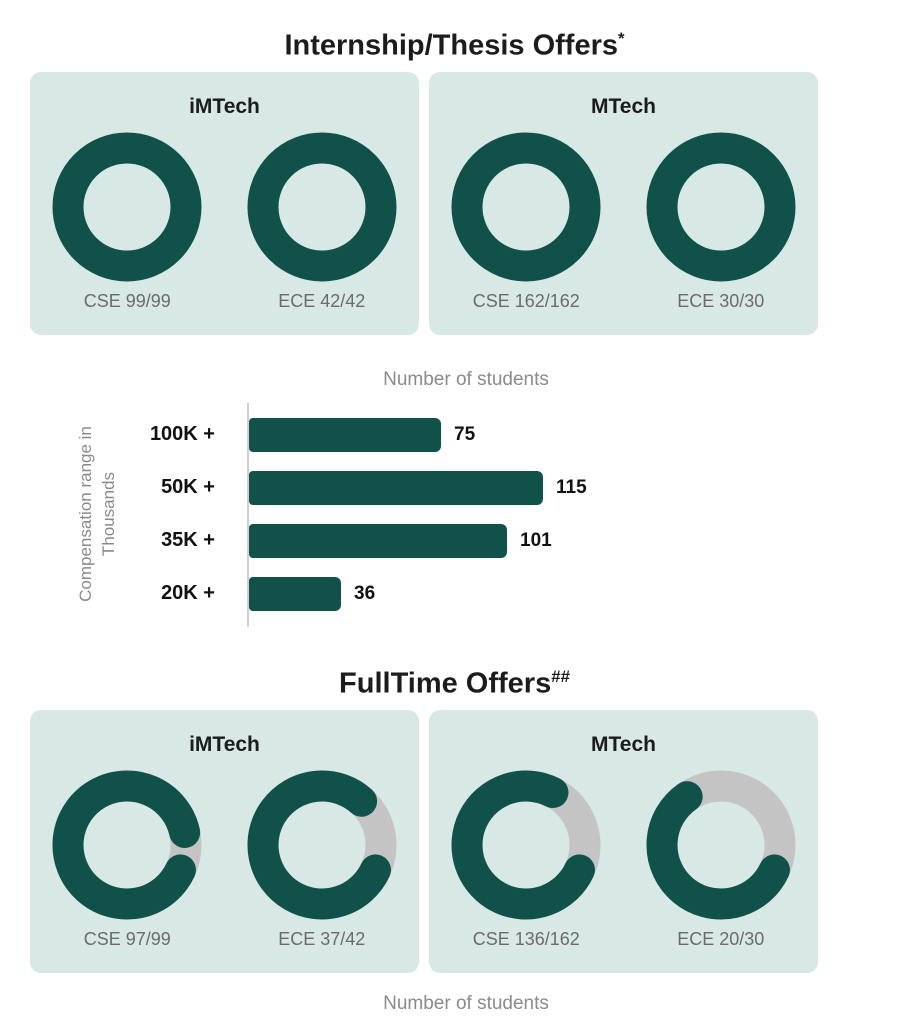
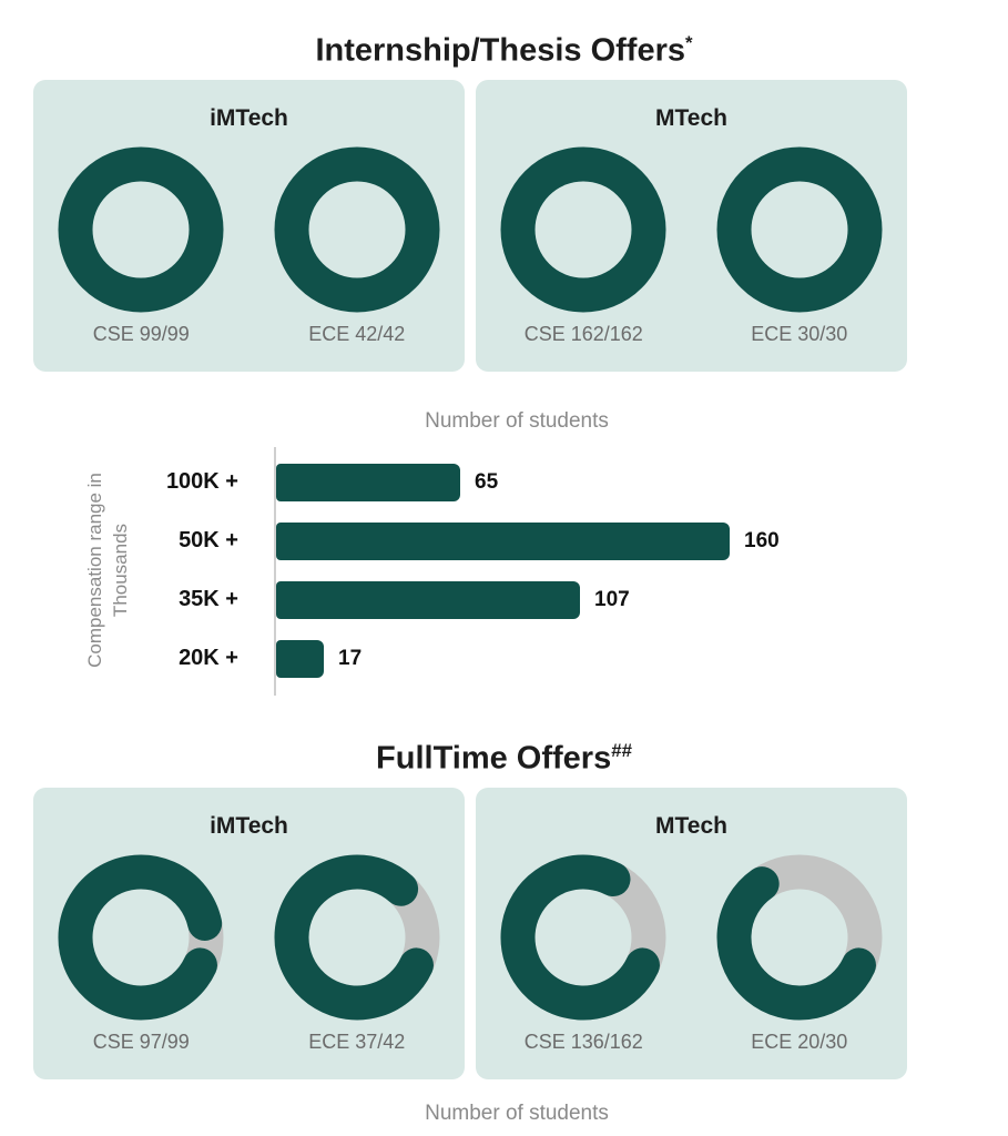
Number of students/100K +: 75 -> 65
Number of students/50K +: 115 -> 160
Number of students/35K +: 101 -> 107
Number of students/20K +: 36 -> 17
